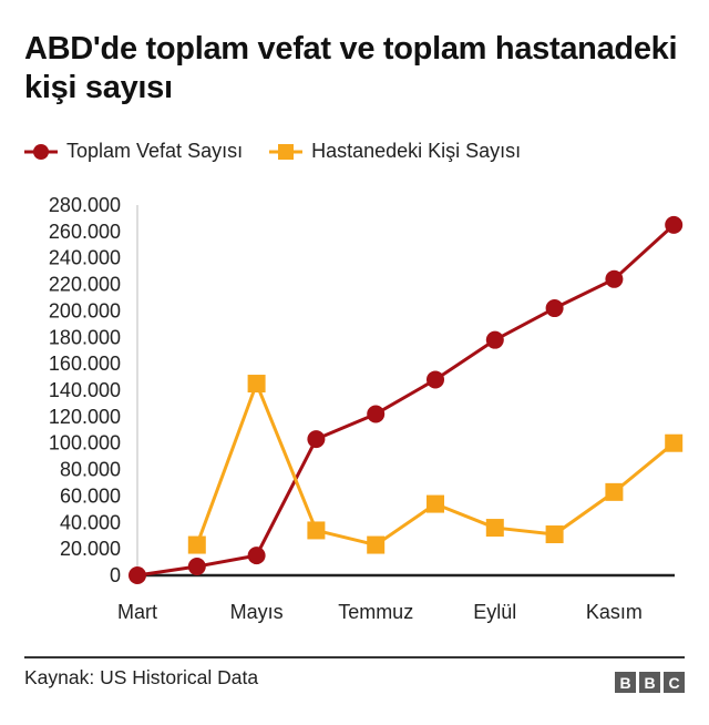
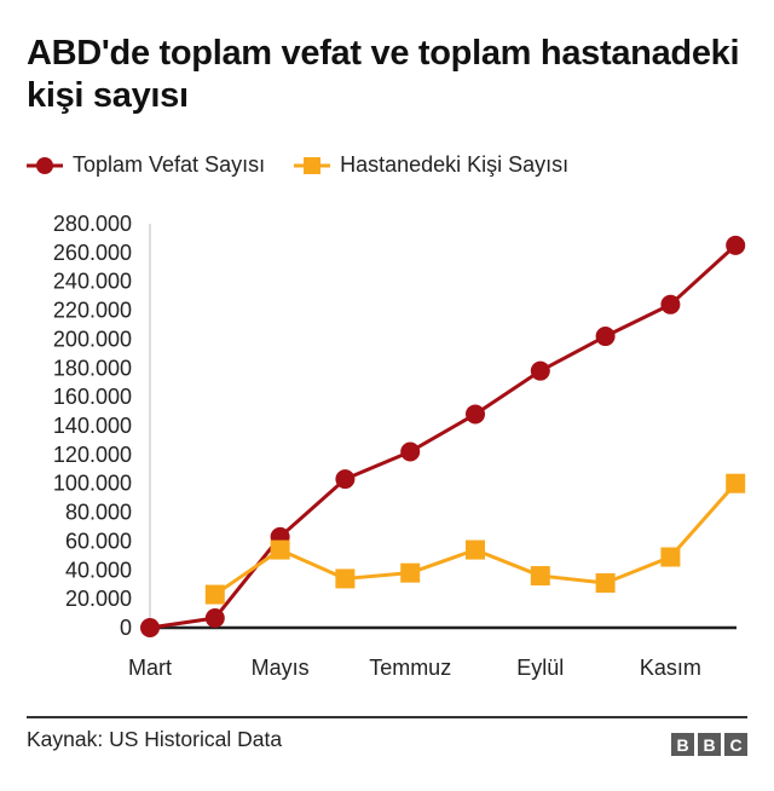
Toplam Vefat Sayısı/Mayıs: 15000 -> 63000
Hastanedeki Kişi Sayısı/Mayıs: 145000 -> 54000
Hastanedeki Kişi Sayısı/Temmuz: 23000 -> 38000
Hastanedeki Kişi Sayısı/Kasım: 63000 -> 49000
